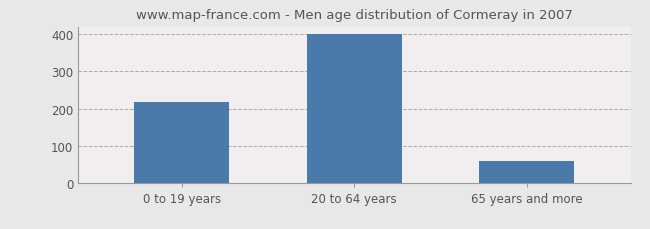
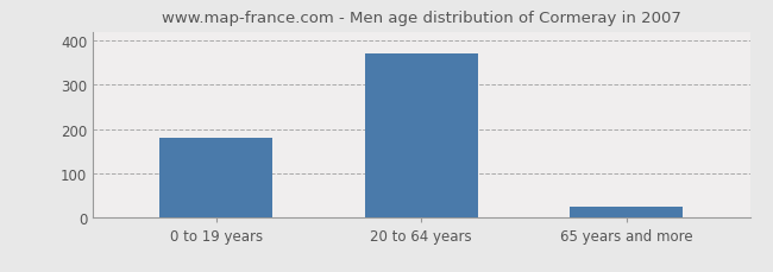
0 to 19 years: 218 -> 180
20 to 64 years: 400 -> 370
65 years and more: 60 -> 25
